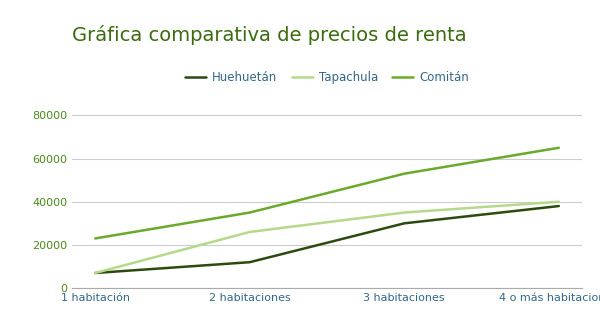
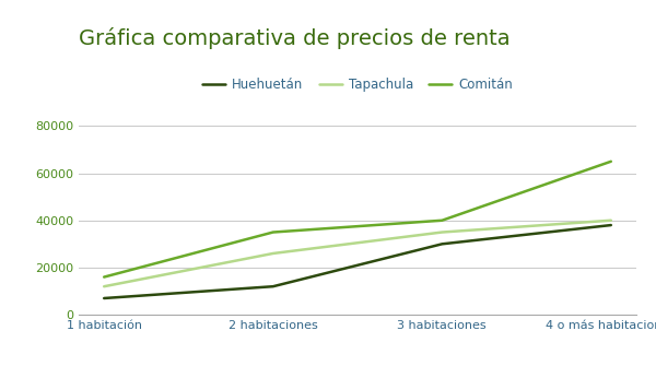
Tapachula/1 habitación: 7000 -> 12000
Comitán/1 habitación: 23000 -> 16000
Comitán/3 habitaciones: 53000 -> 40000
